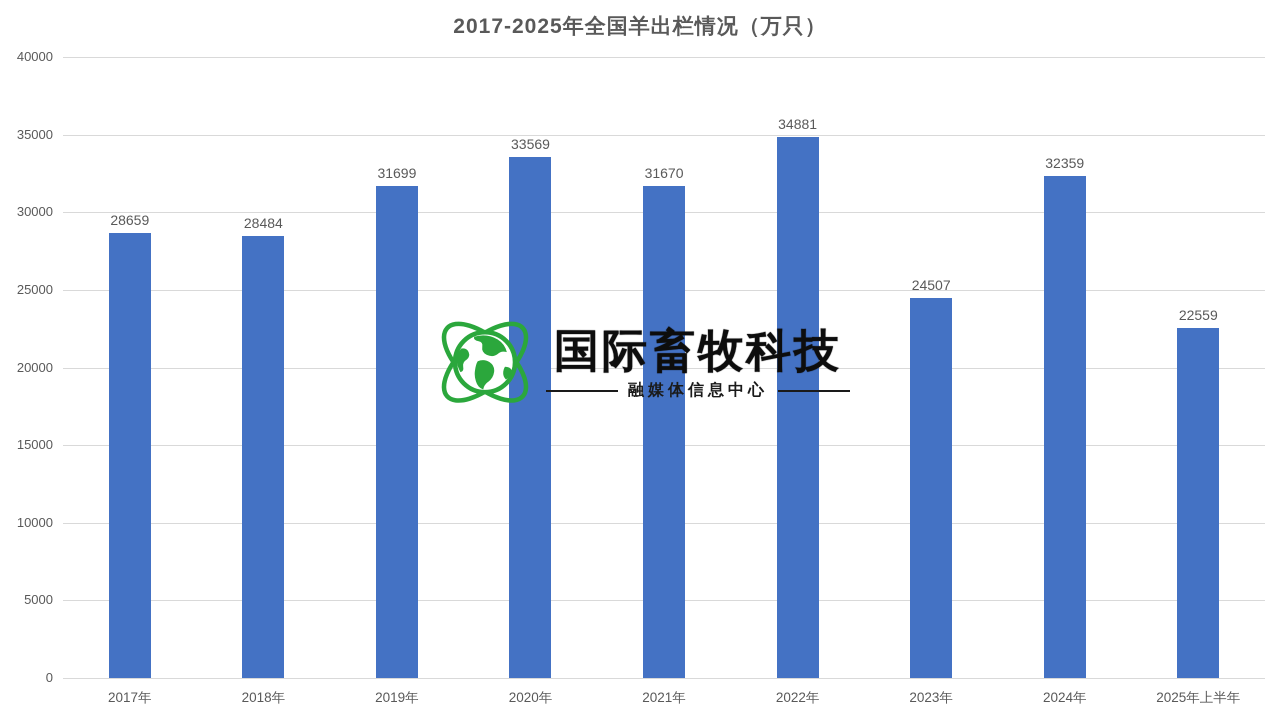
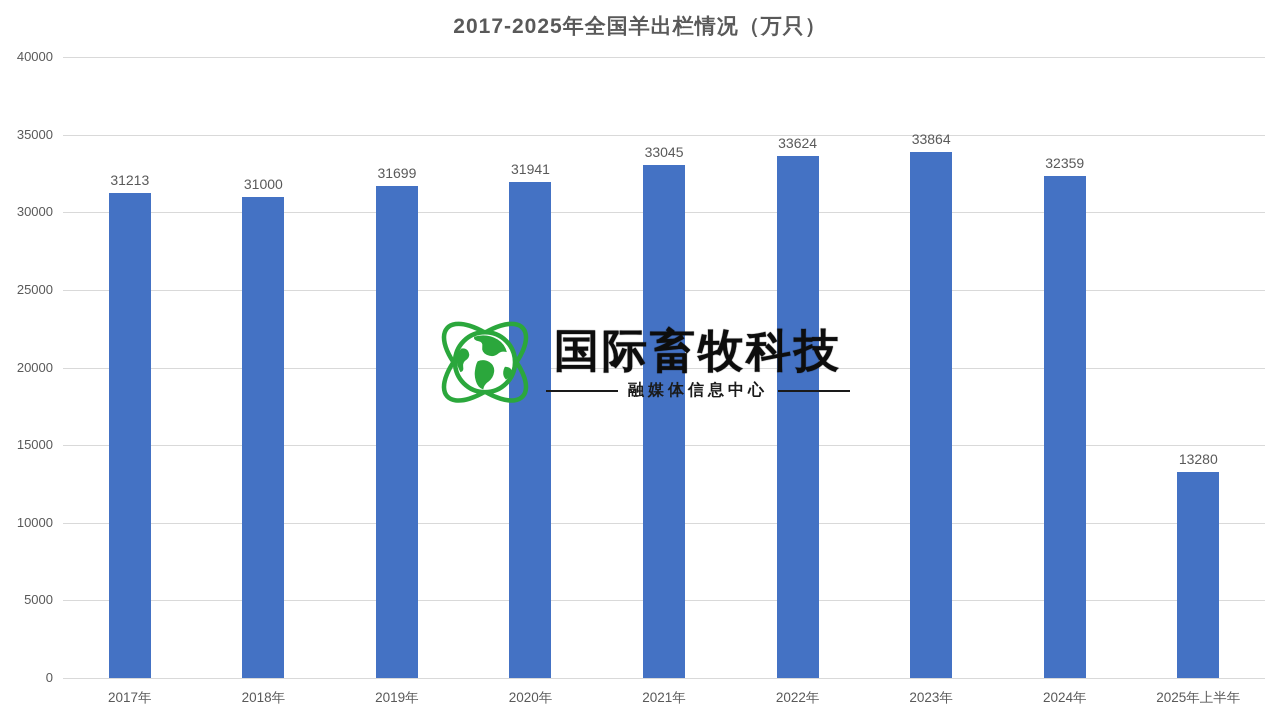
2017年: 28659 -> 31213
2018年: 28484 -> 31000
2020年: 33569 -> 31941
2021年: 31670 -> 33045
2022年: 34881 -> 33624
2023年: 24507 -> 33864
2025年上半年: 22559 -> 13280
